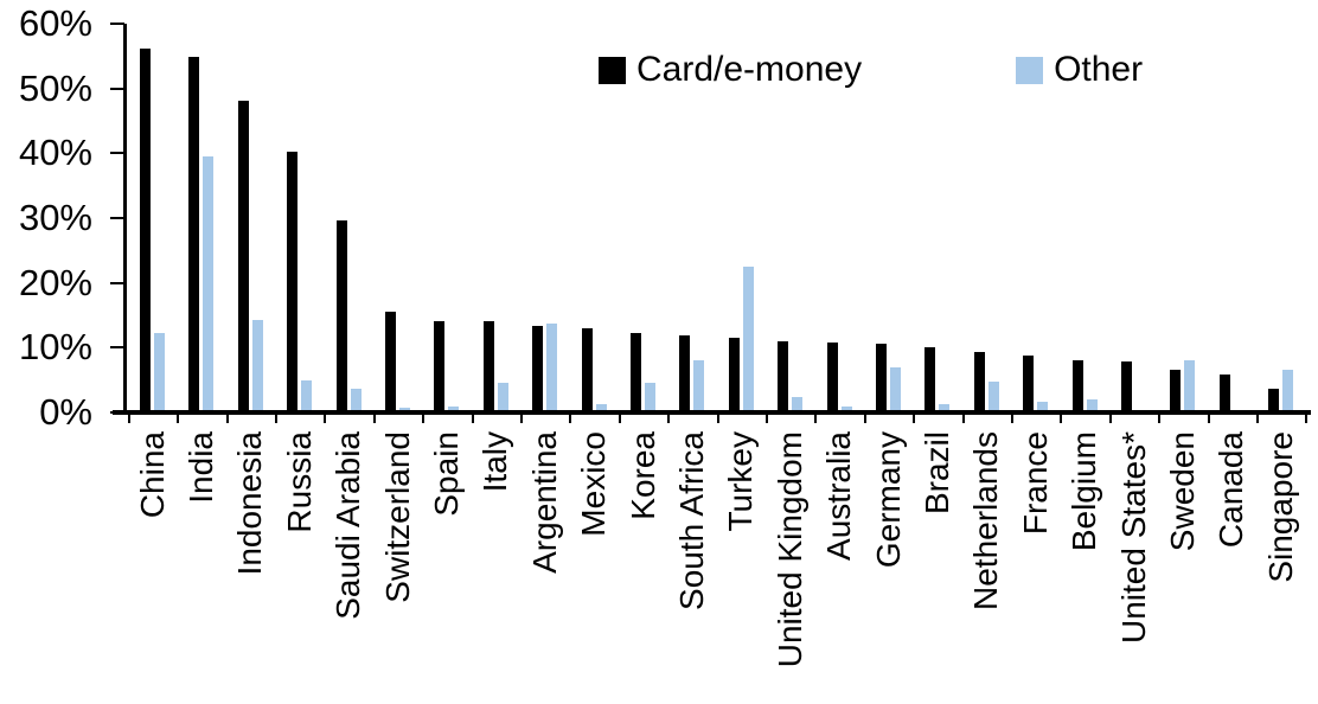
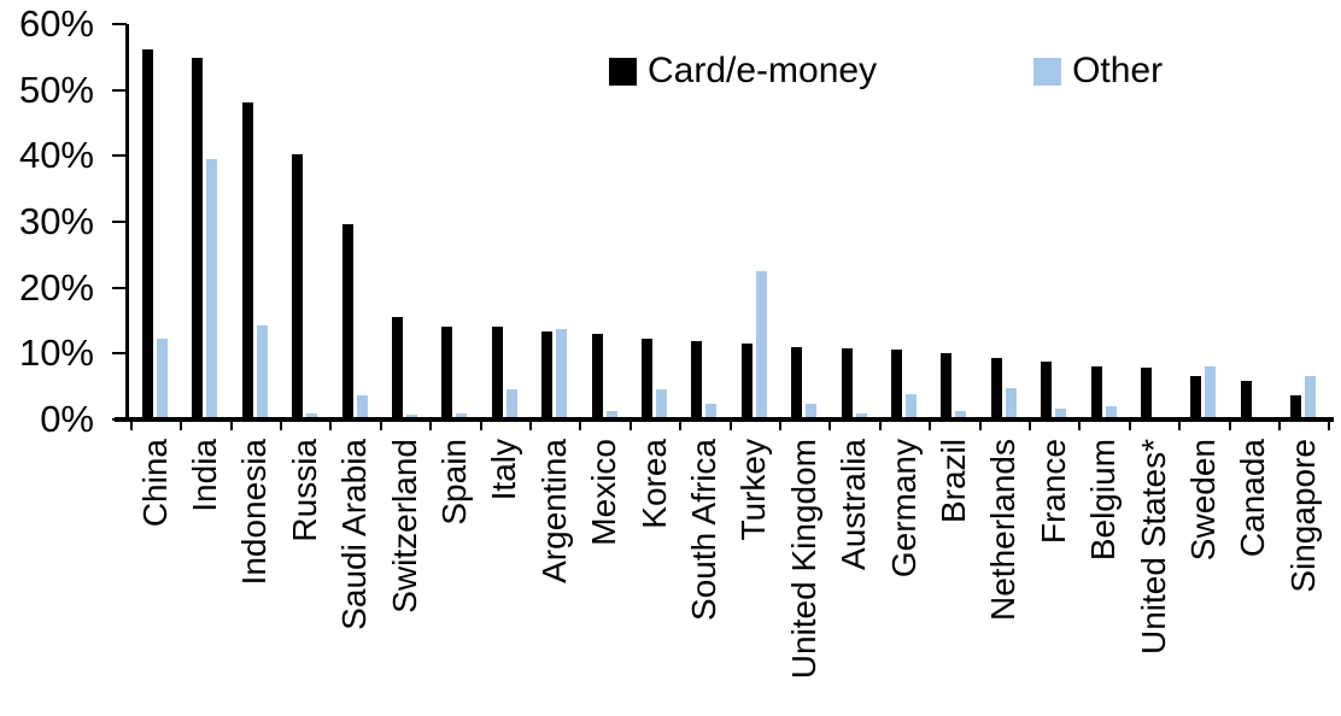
Other/Russia: 5% -> 1%
Other/South Africa: 8% -> 2%
Other/Germany: 7% -> 4%
